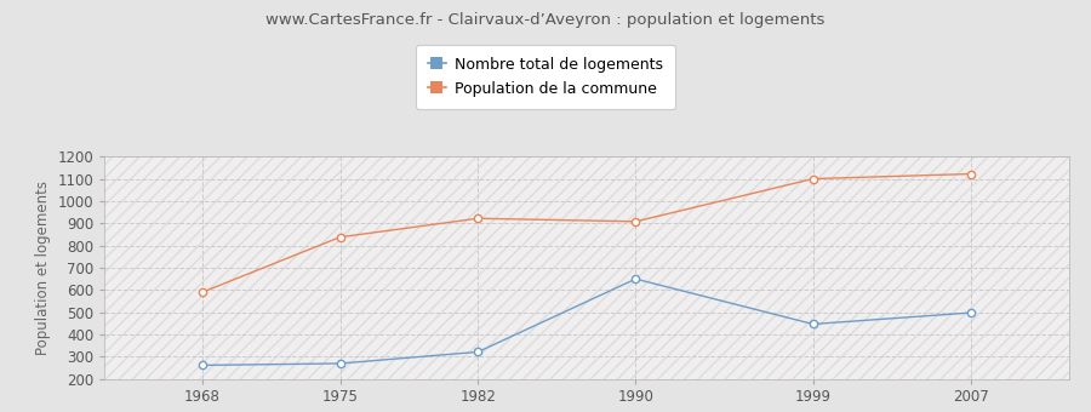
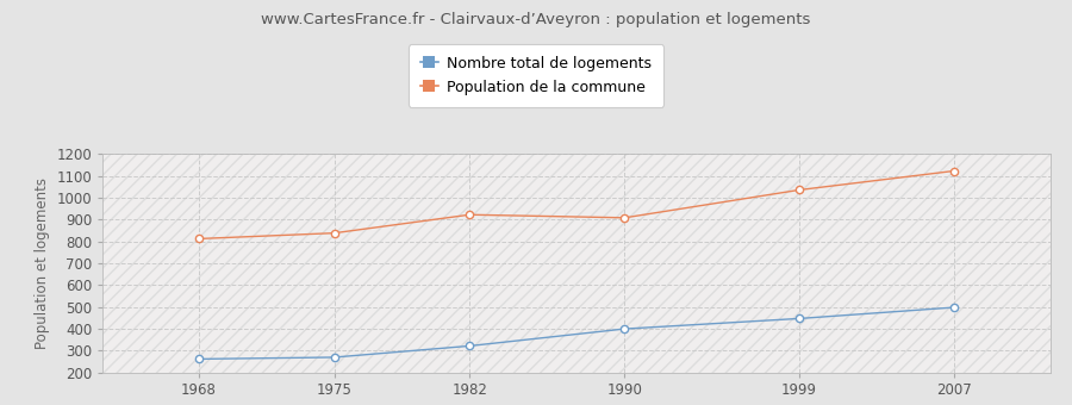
Population de la commune/1968: 590 -> 810
Nombre total de logements/1990: 650 -> 400
Population de la commune/1999: 1100 -> 1040
